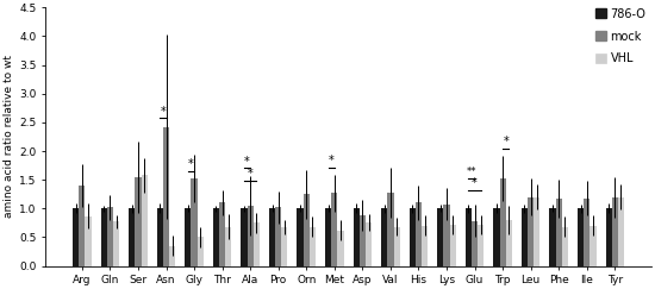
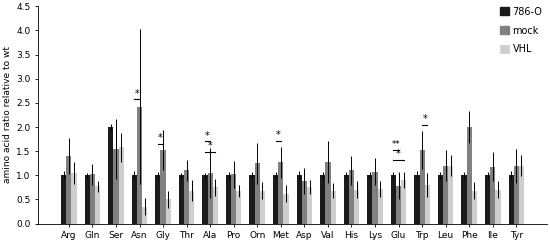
VHL/Arg: 0.87 -> 1.05
786-O/Ser: 1 -> 2
VHL/Glu: 0.72 -> 0.90
mock/Phe: 1.17 -> 2.00
